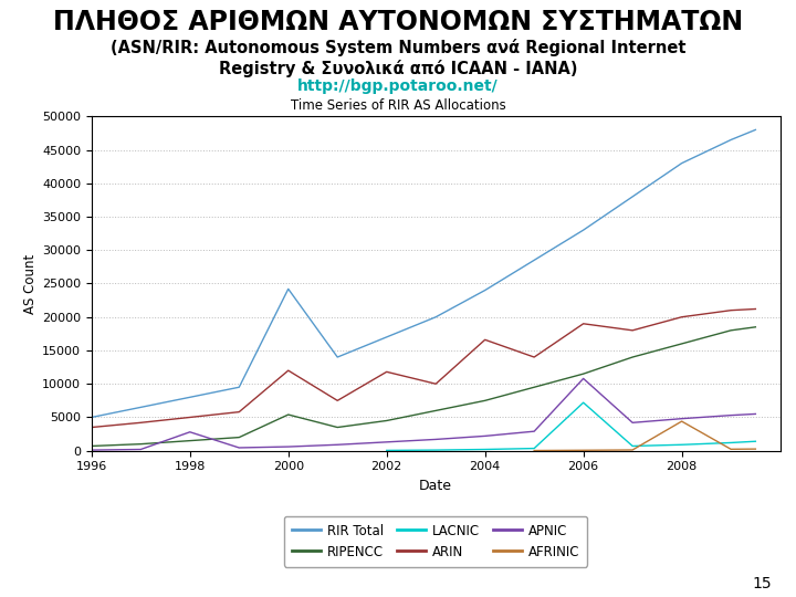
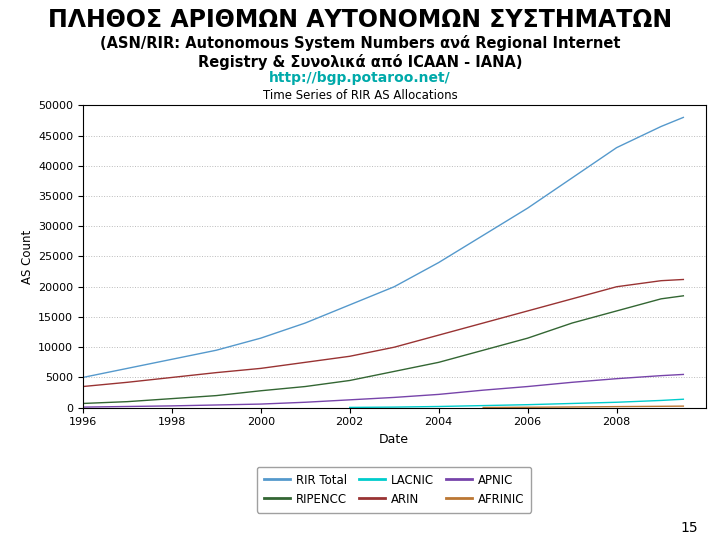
APNIC/1998: 2800 -> 300
RIR Total/2000: 24200 -> 11500
ARIN/2000: 12000 -> 6500
RIPENCC/2000: 5400 -> 2800
ARIN/2002: 11800 -> 8500
ARIN/2004: 16600 -> 12000
ARIN/2006: 19000 -> 16000
APNIC/2006: 10800 -> 3500
LACNIC/2006: 7200 -> 500
AFRINIC/2008: 4400 -> 200
